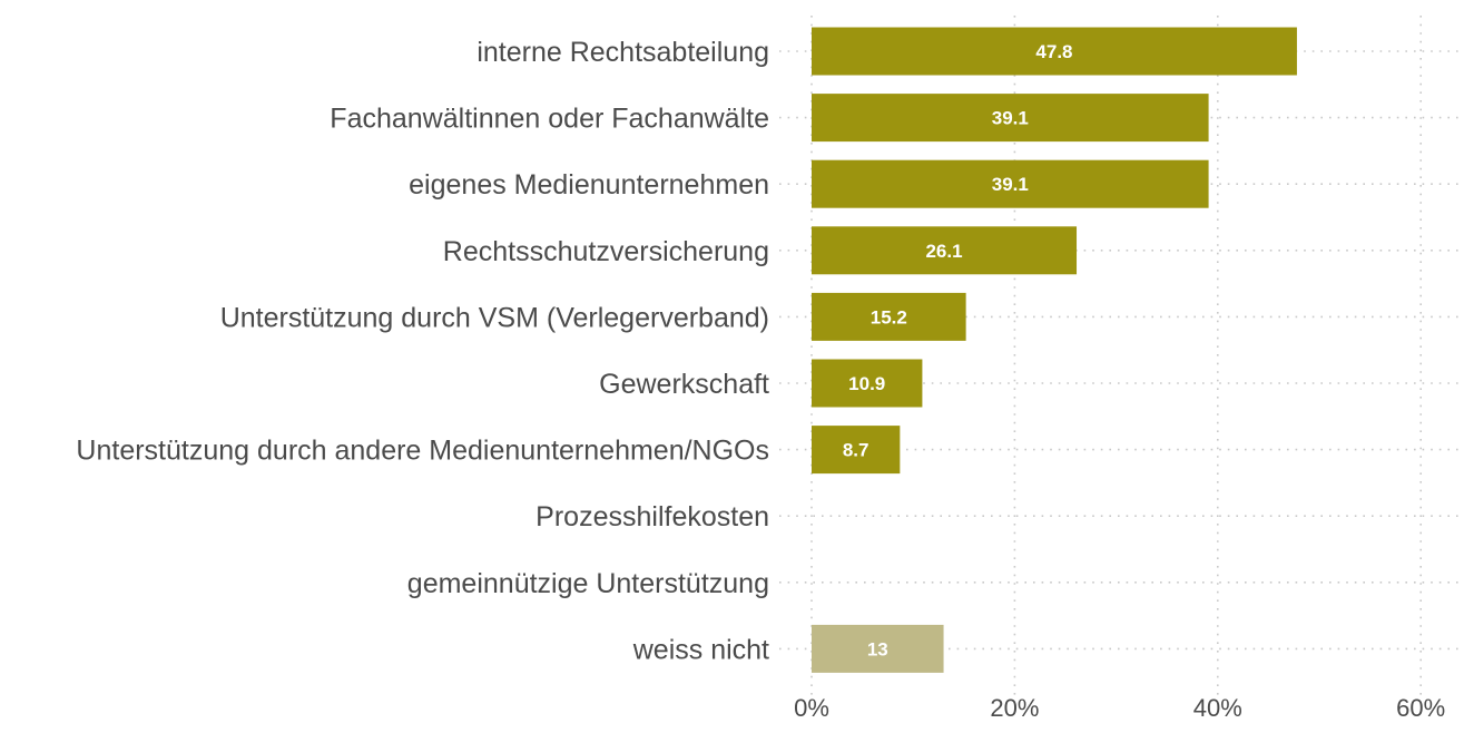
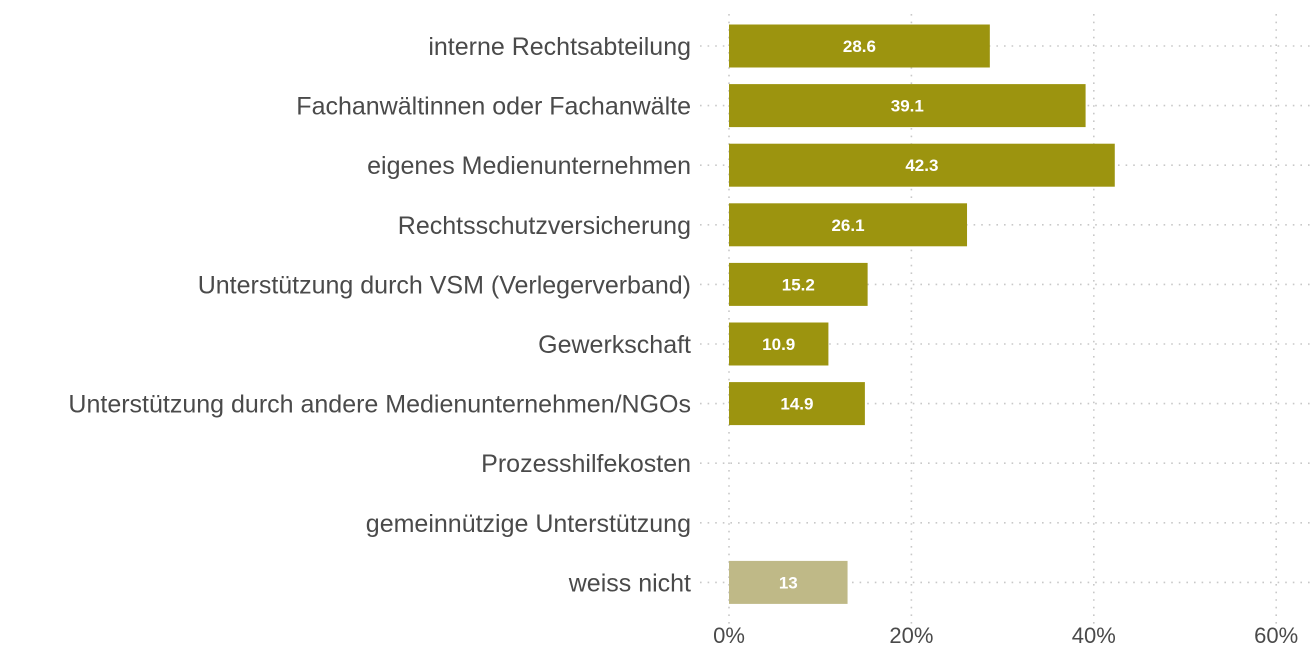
interne Rechtsabteilung: 47.8 -> 28.6
eigenes Medienunternehmen: 39.1 -> 42.3
Unterstützung durch andere Medienunternehmen/NGOs: 8.7 -> 14.9
